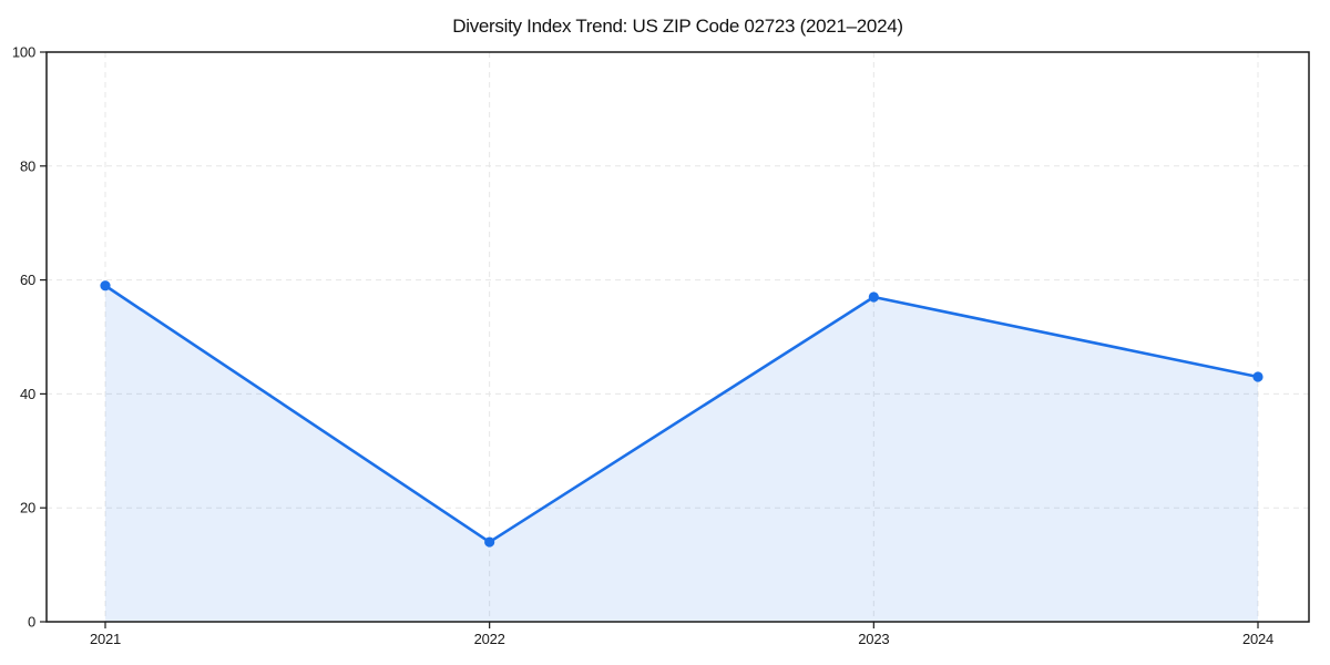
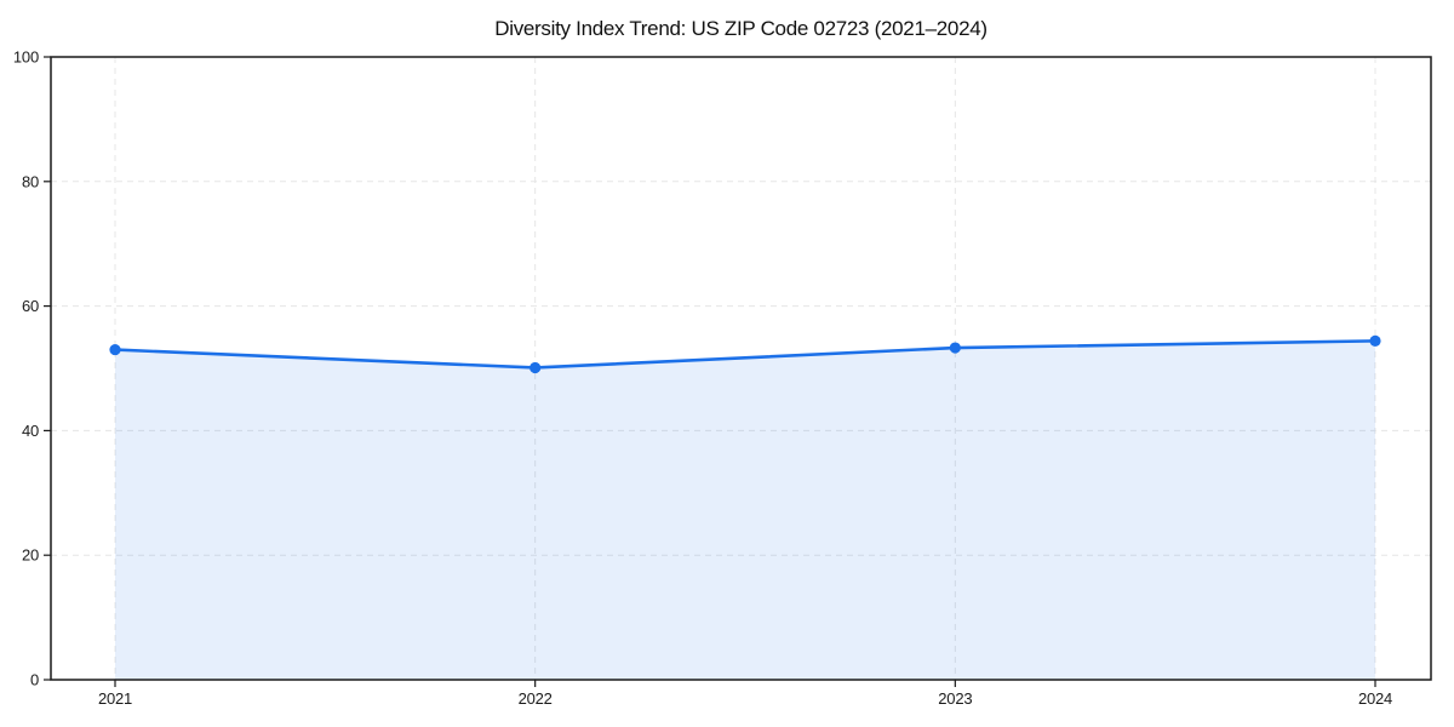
2021: 59 -> 53
2022: 14 -> 50
2023: 57 -> 53
2024: 43 -> 54
